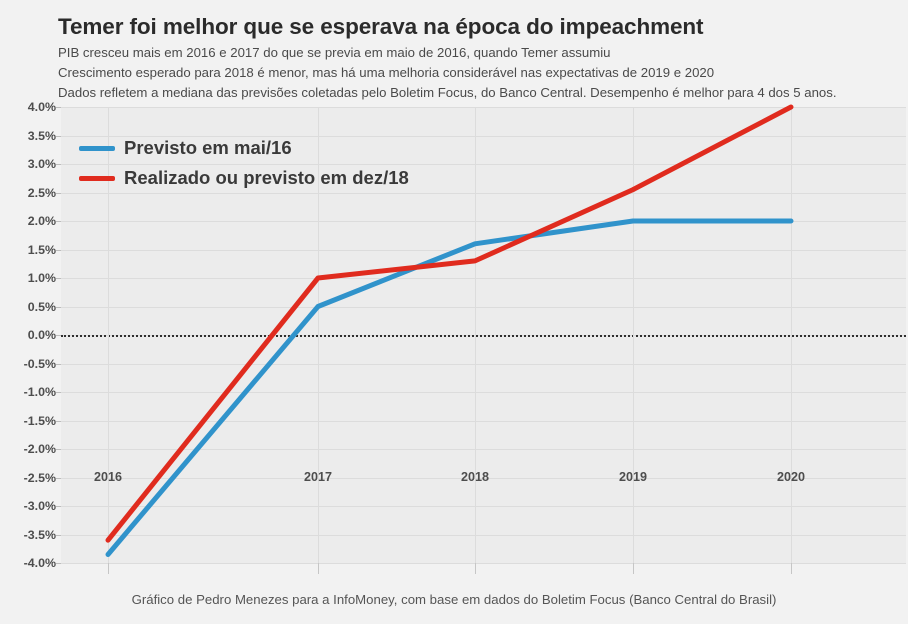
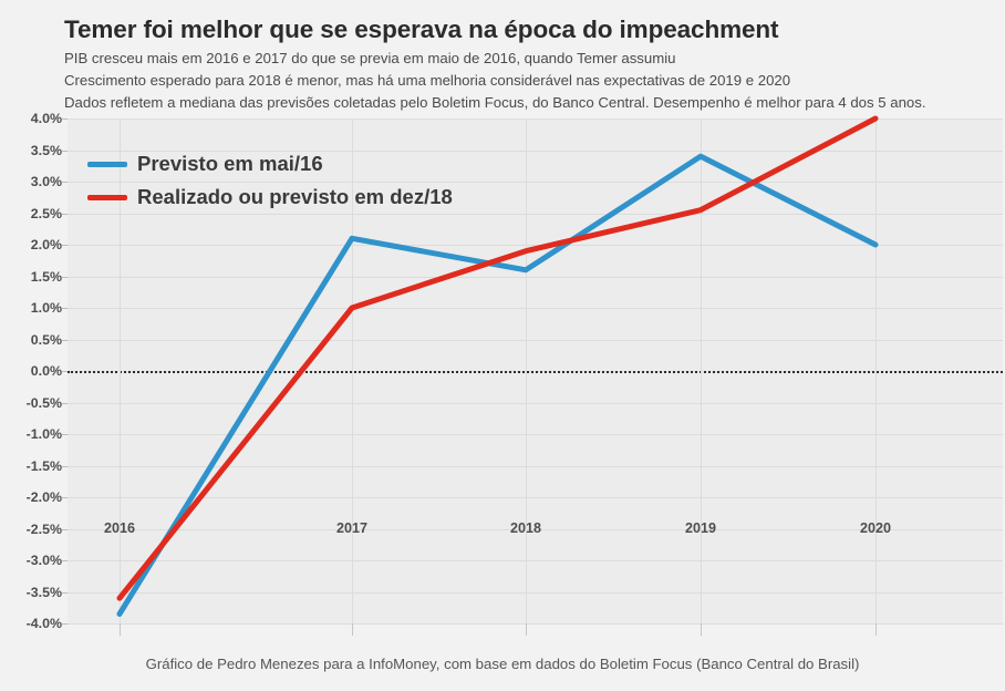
Previsto em mai/16/2017: 0.5% -> 2.1%
Realizado ou previsto em dez/18/2018: 1.3% -> 1.9%
Previsto em mai/16/2019: 2.0% -> 3.4%
